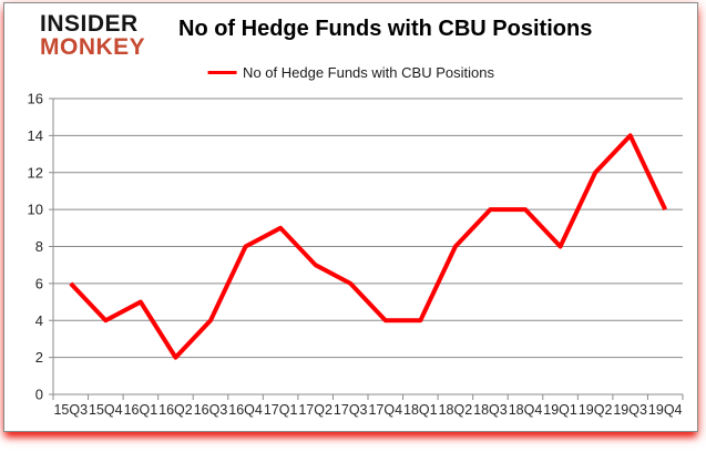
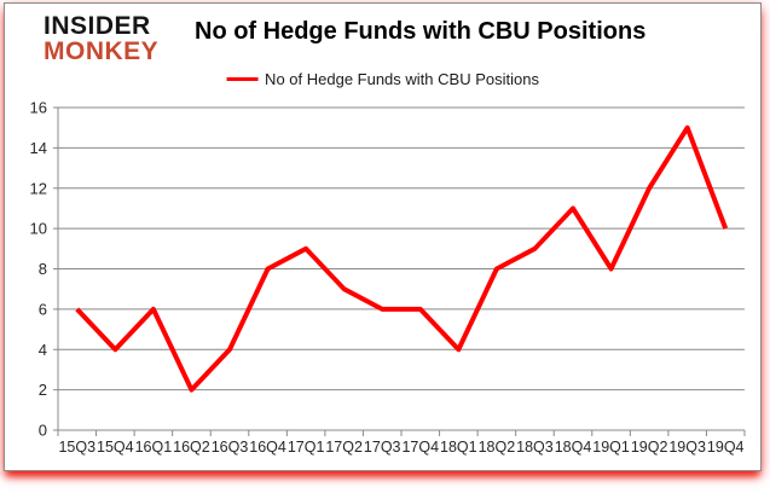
16Q1: 5 -> 6
17Q4: 4 -> 6
18Q3: 10 -> 9
18Q4: 10 -> 11
19Q3: 14 -> 15
